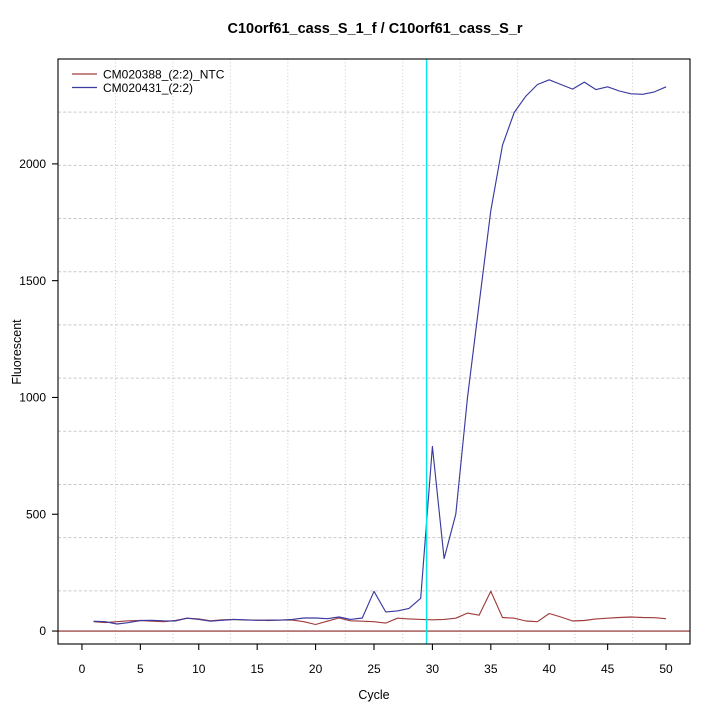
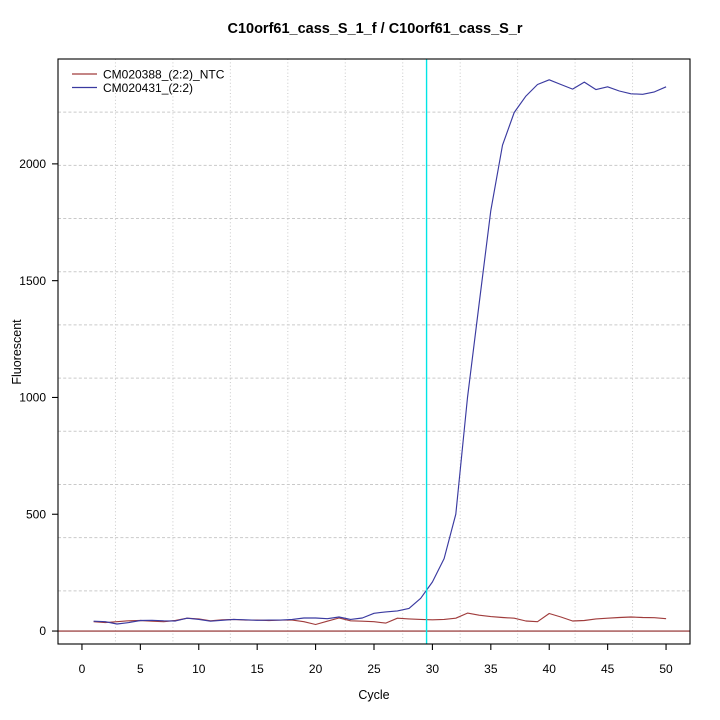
CM020431_(2:2)/25: 170 -> 80
CM020431_(2:2)/30: 790 -> 210
CM020388_(2:2)_NTC/35: 170 -> 60
